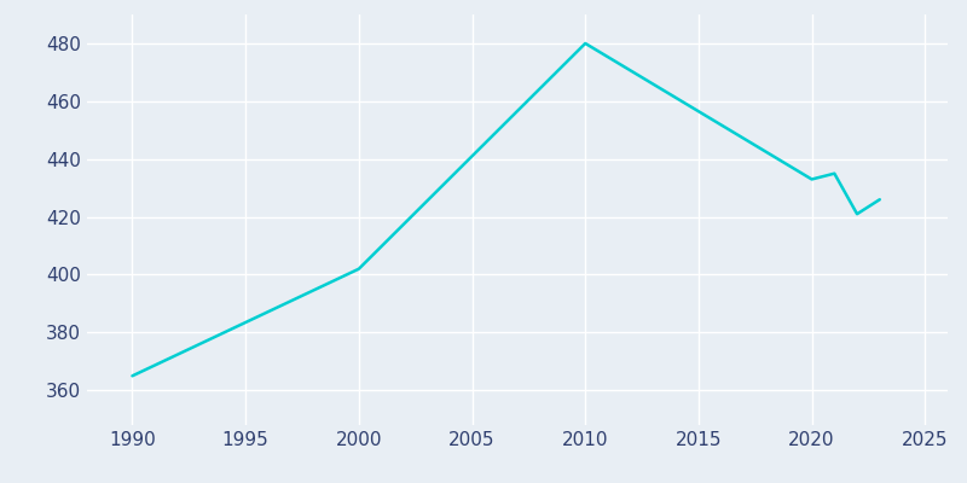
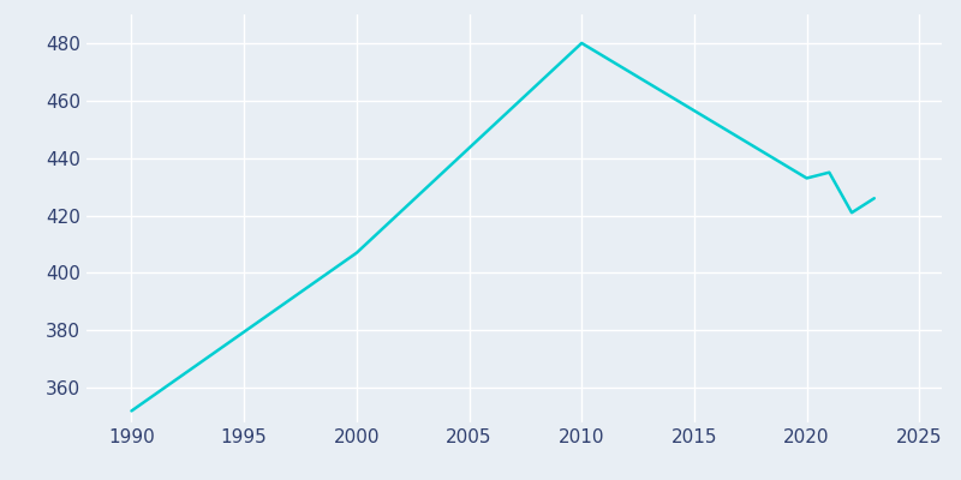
1990: 365 -> 352
2000: 402 -> 407
